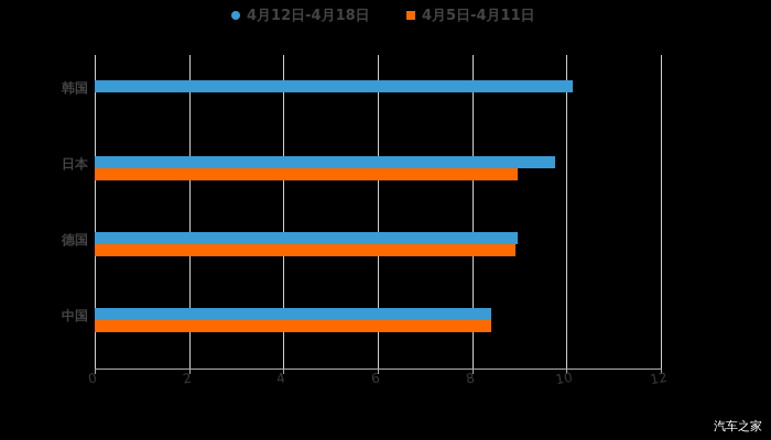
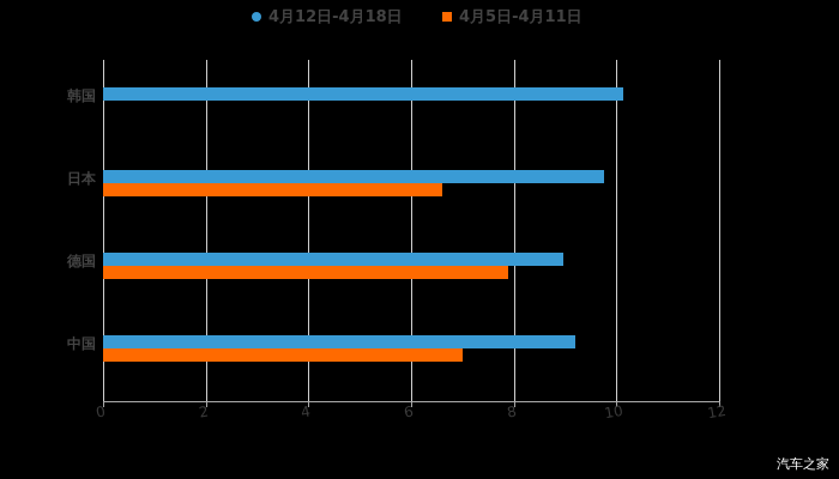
4月5日-4月11日/日本: 9.0 -> 6.6
4月5日-4月11日/德国: 8.9 -> 7.9
4月12日-4月18日/中国: 8.4 -> 9.2
4月5日-4月11日/中国: 8.4 -> 7.0
